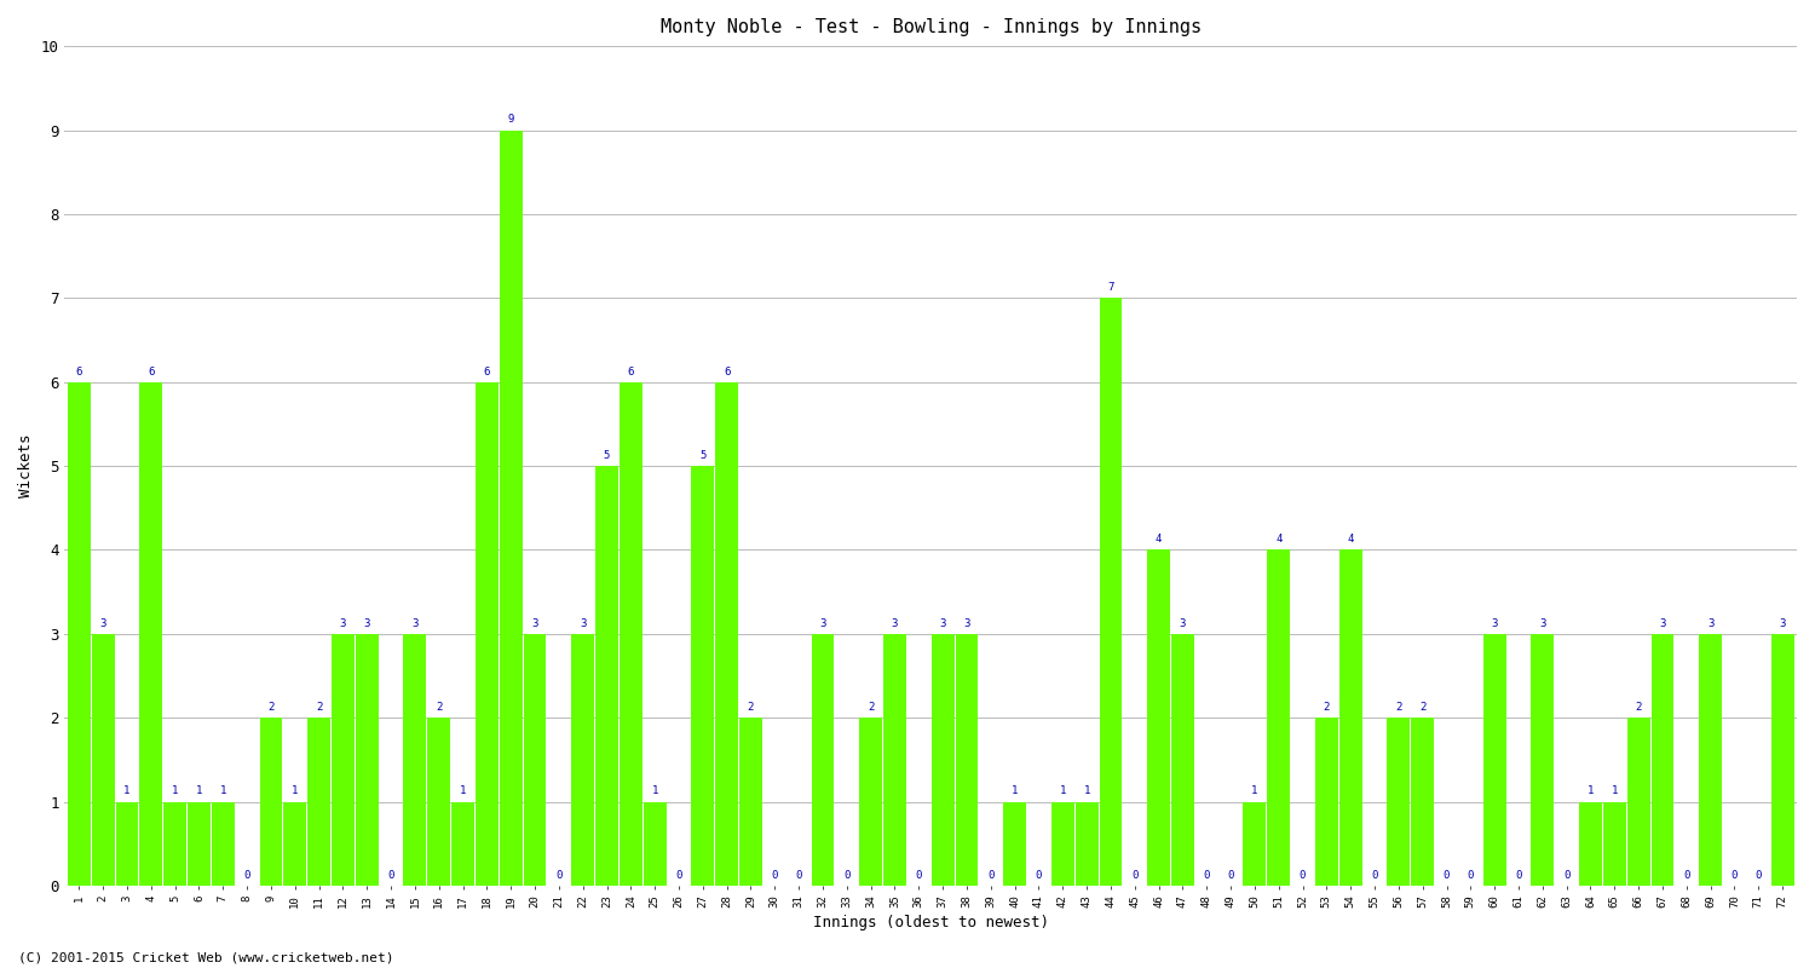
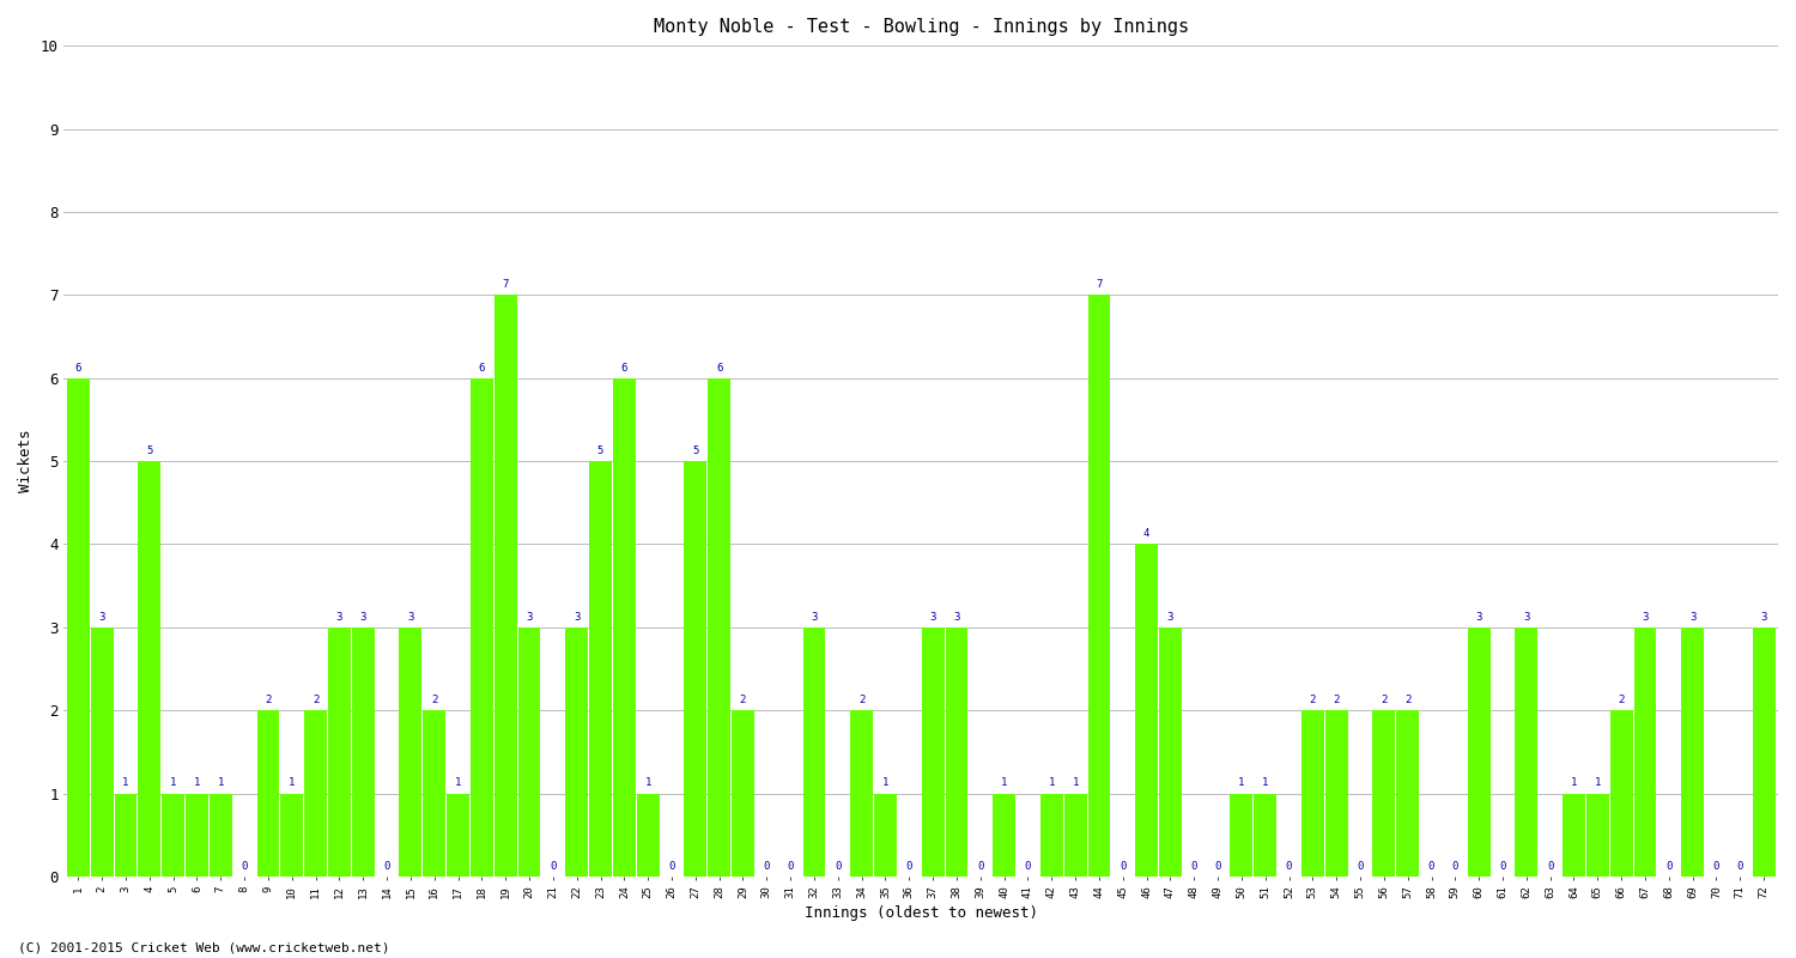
4: 6 -> 5
19: 9 -> 7
35: 3 -> 1
51: 4 -> 1
54: 4 -> 2
